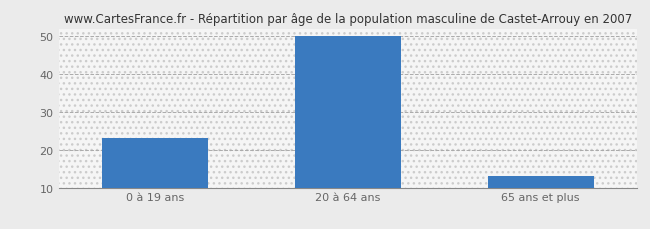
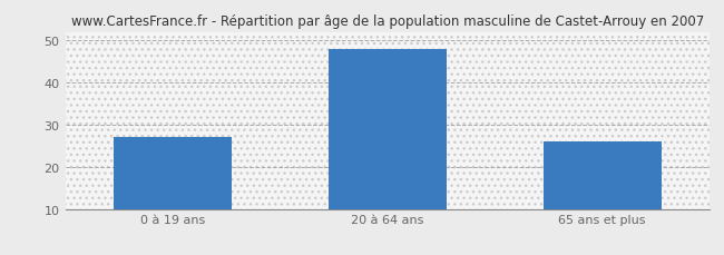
0 à 19 ans: 23 -> 27
20 à 64 ans: 50 -> 48
65 ans et plus: 13 -> 26
